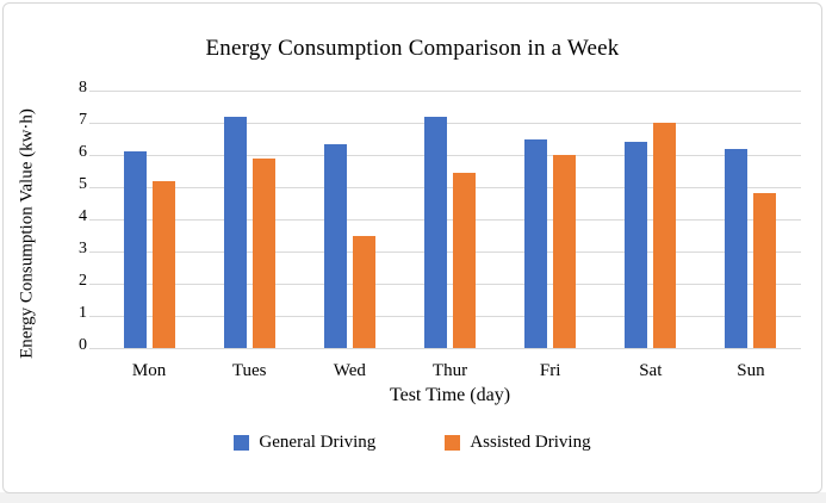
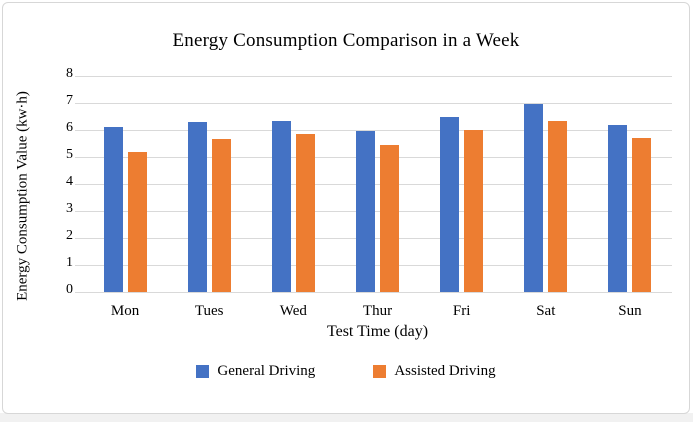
General Driving/Tues: 7.2 -> 6.3
Assisted Driving/Tues: 5.9 -> 5.7
Assisted Driving/Wed: 3.5 -> 5.8
General Driving/Thur: 7.2 -> 6.0
General Driving/Sat: 6.4 -> 7.0
Assisted Driving/Sat: 7.0 -> 6.3
Assisted Driving/Sun: 4.8 -> 5.7
